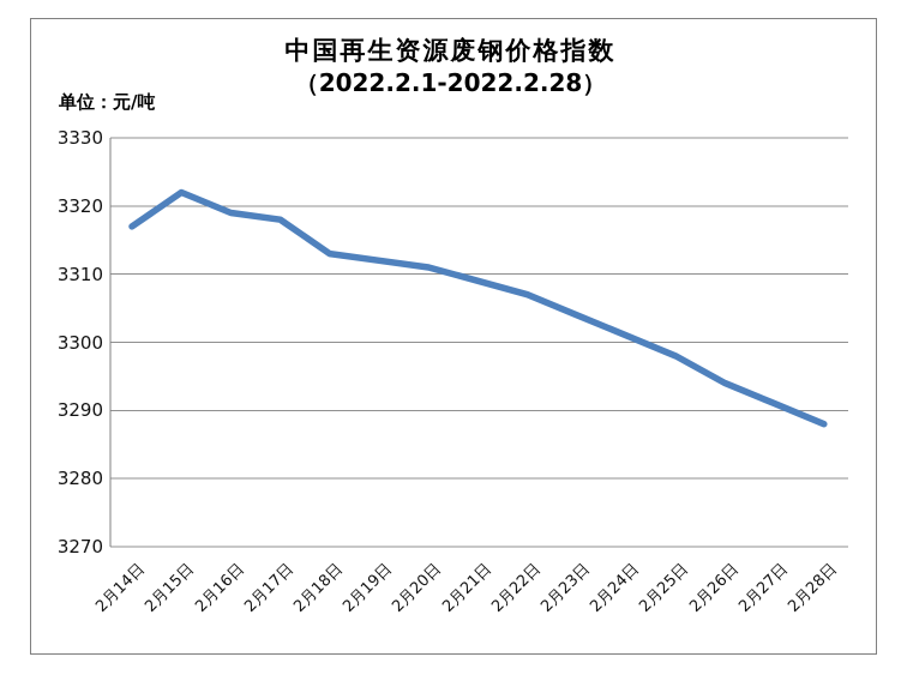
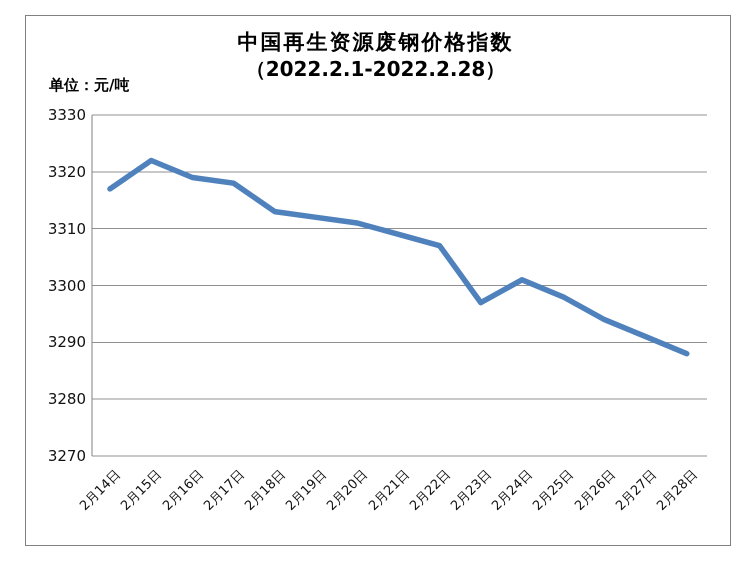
2月23日: 3304 -> 3297
